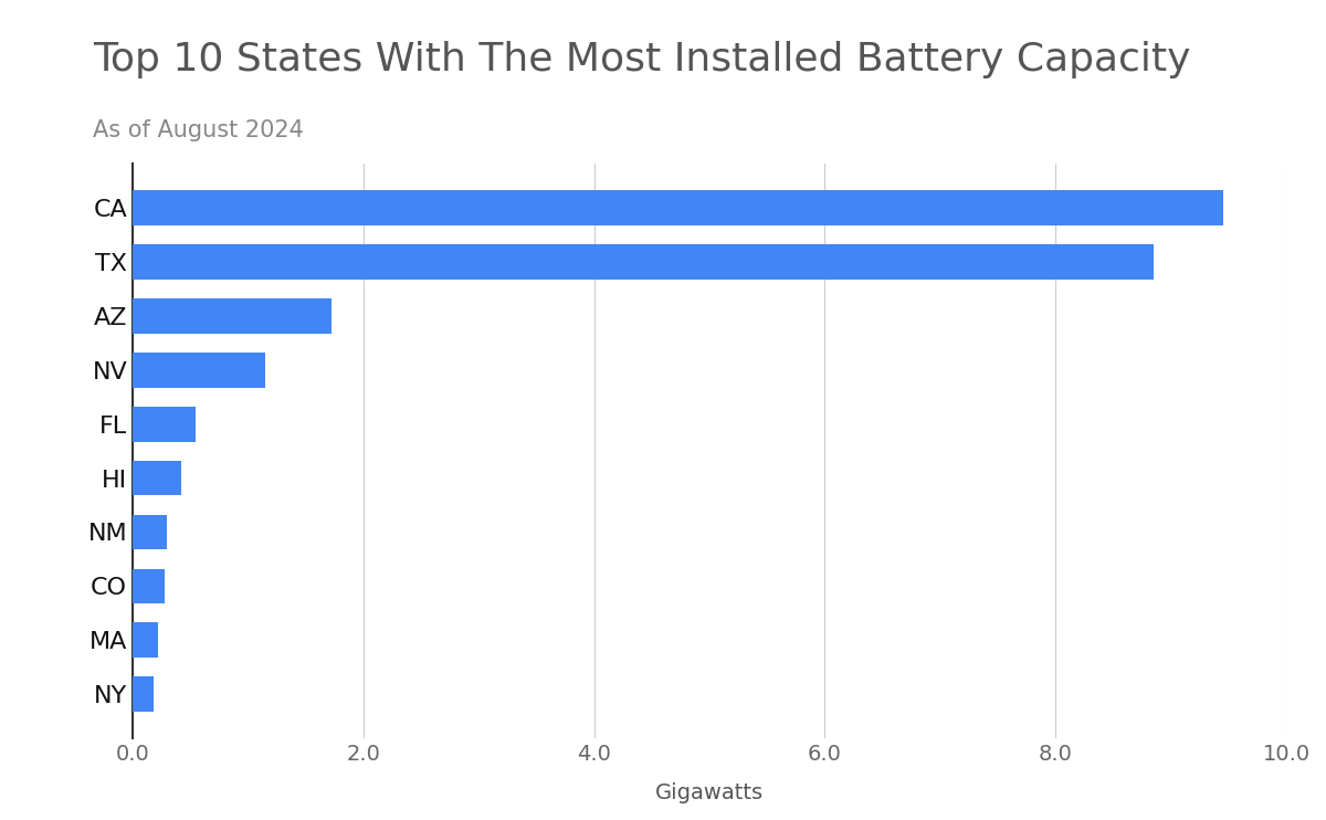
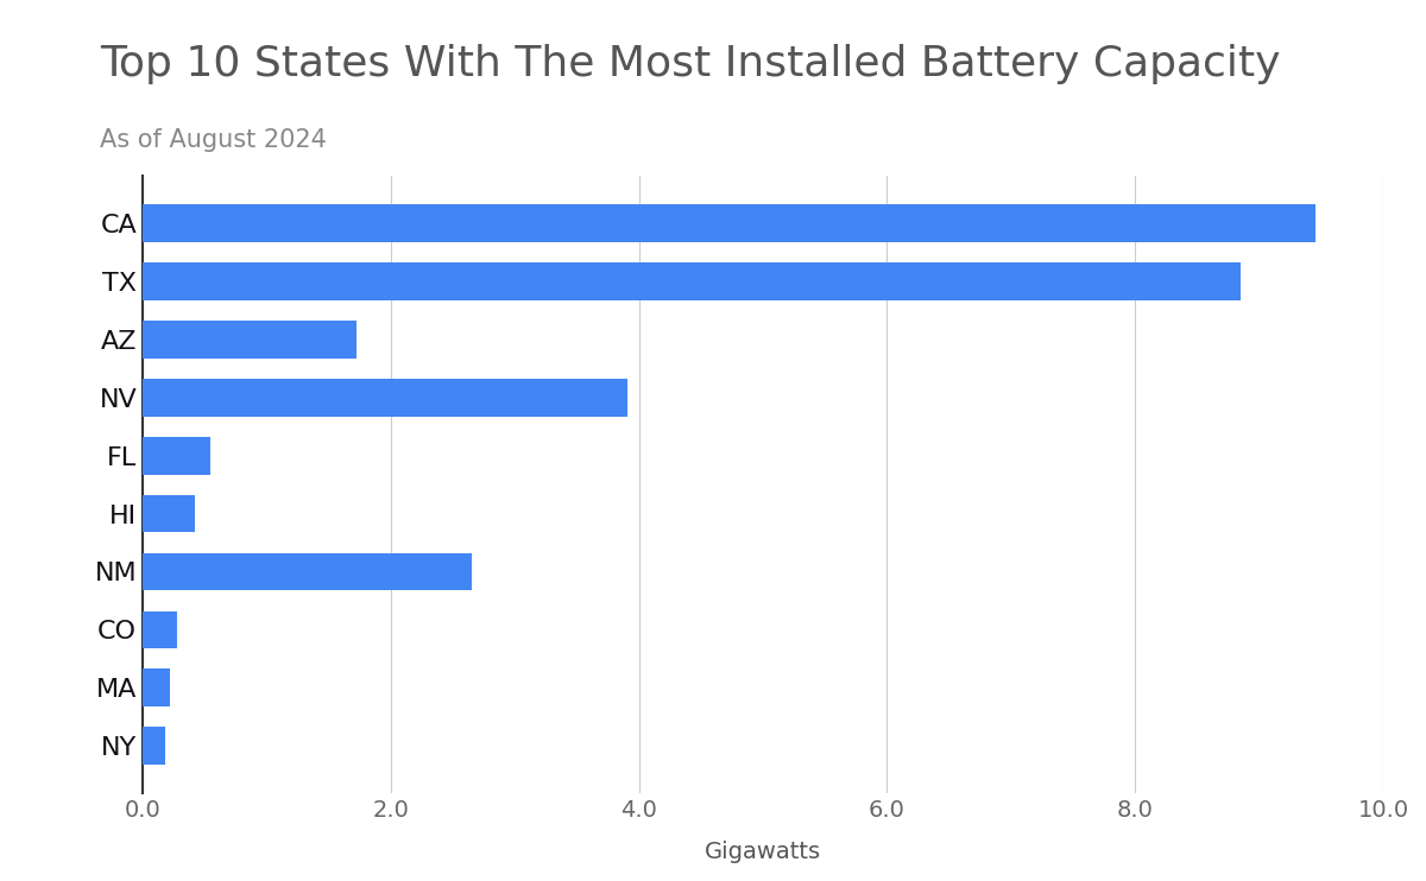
NV: 1.15 -> 3.91
NM: 0.30 -> 2.65
